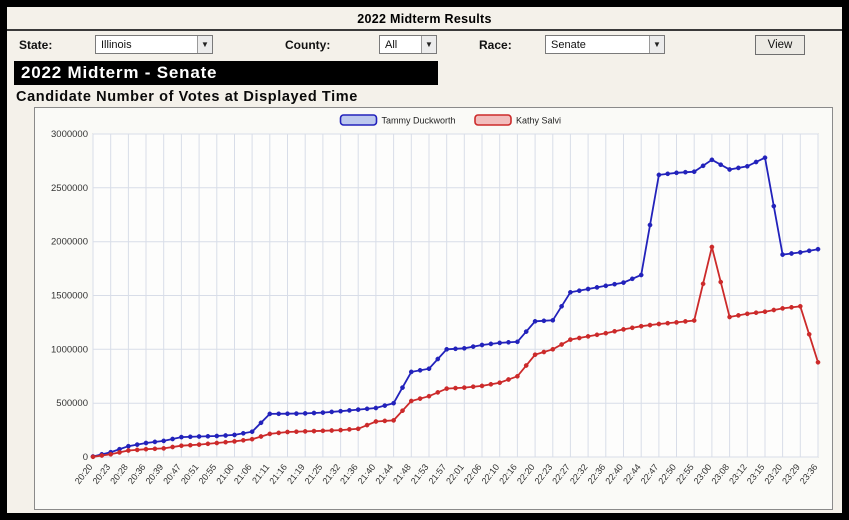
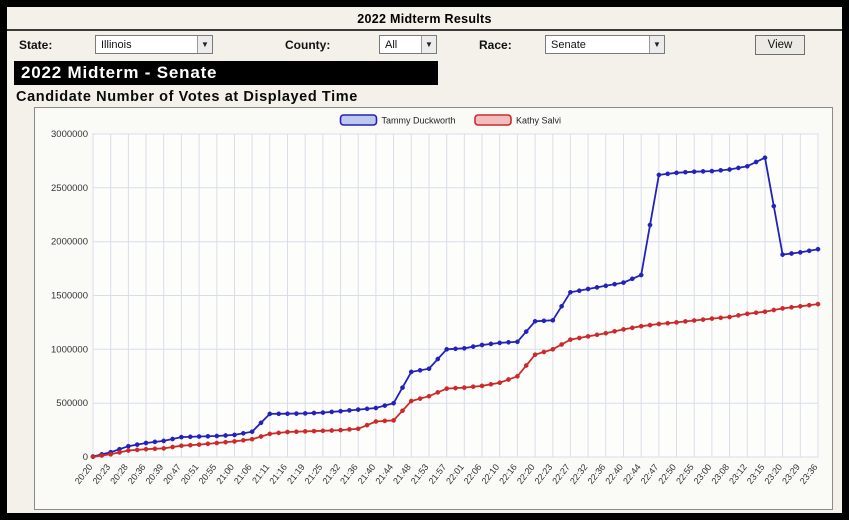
Tammy Duckworth/23:00: 2760000 -> 2660000
Kathy Salvi/23:00: 1950000 -> 1280000
Kathy Salvi/23:36: 880000 -> 1420000
